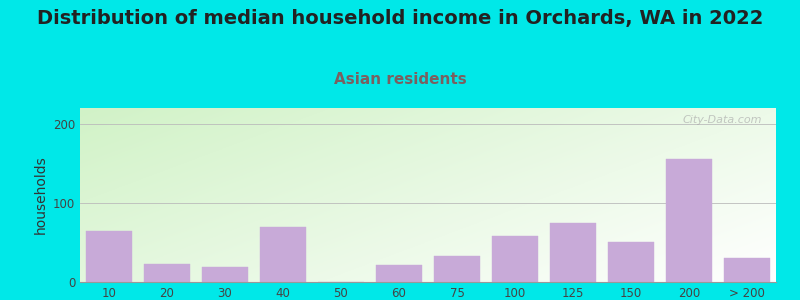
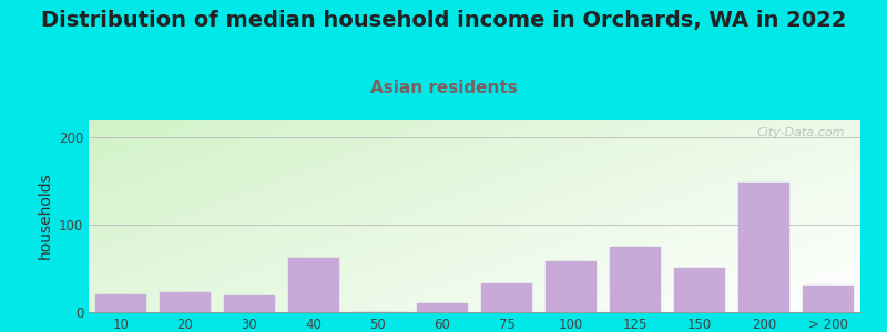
10: 64 -> 20
40: 70 -> 62
60: 22 -> 10
200: 156 -> 148
